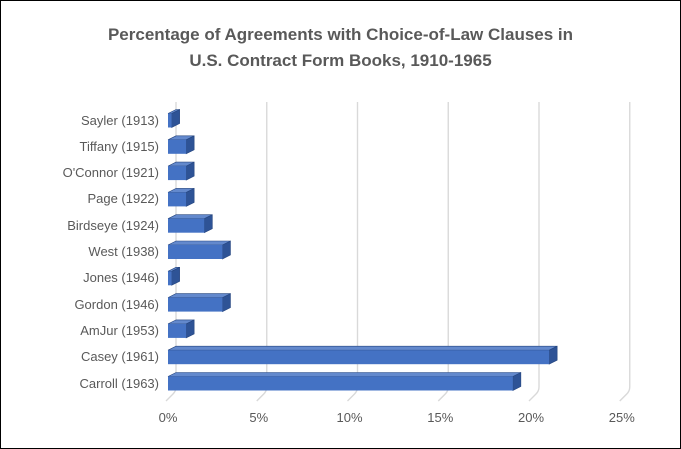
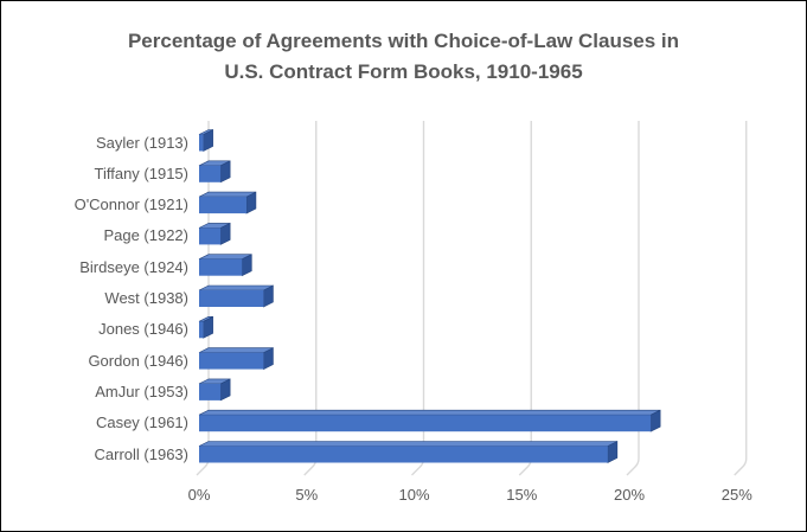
O'Connor (1921): 1.0% -> 2.2%
